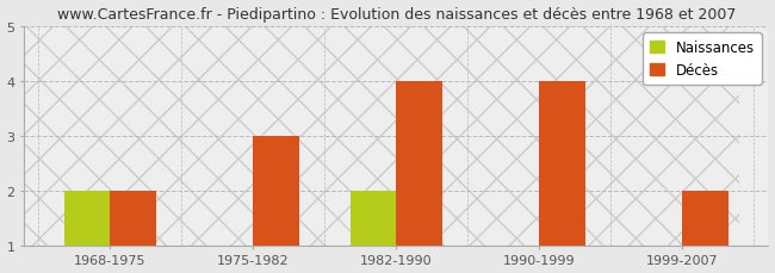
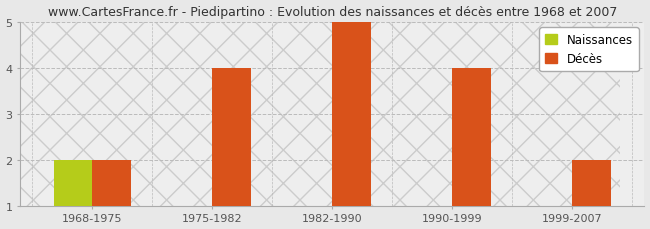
Décès/1975-1982: 3 -> 4
Naissances/1982-1990: 2 -> 1
Décès/1982-1990: 4 -> 5
